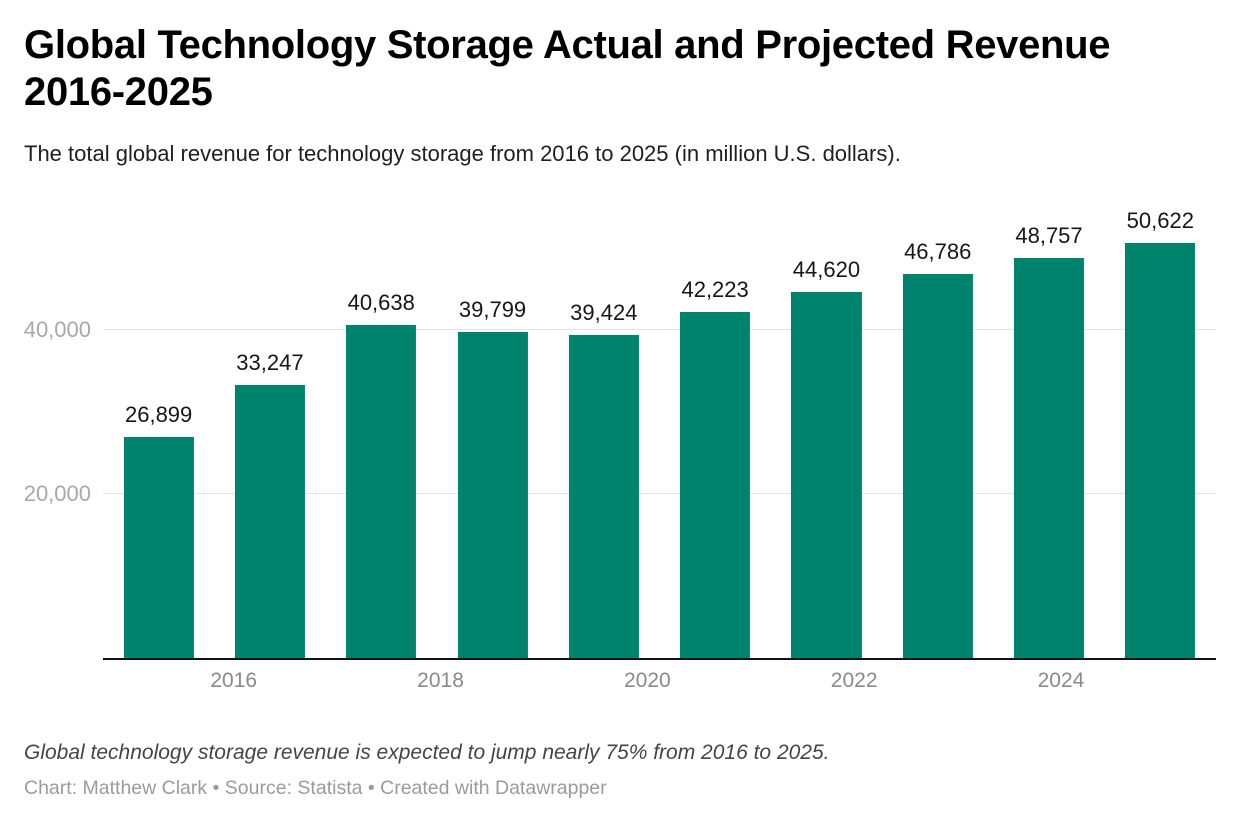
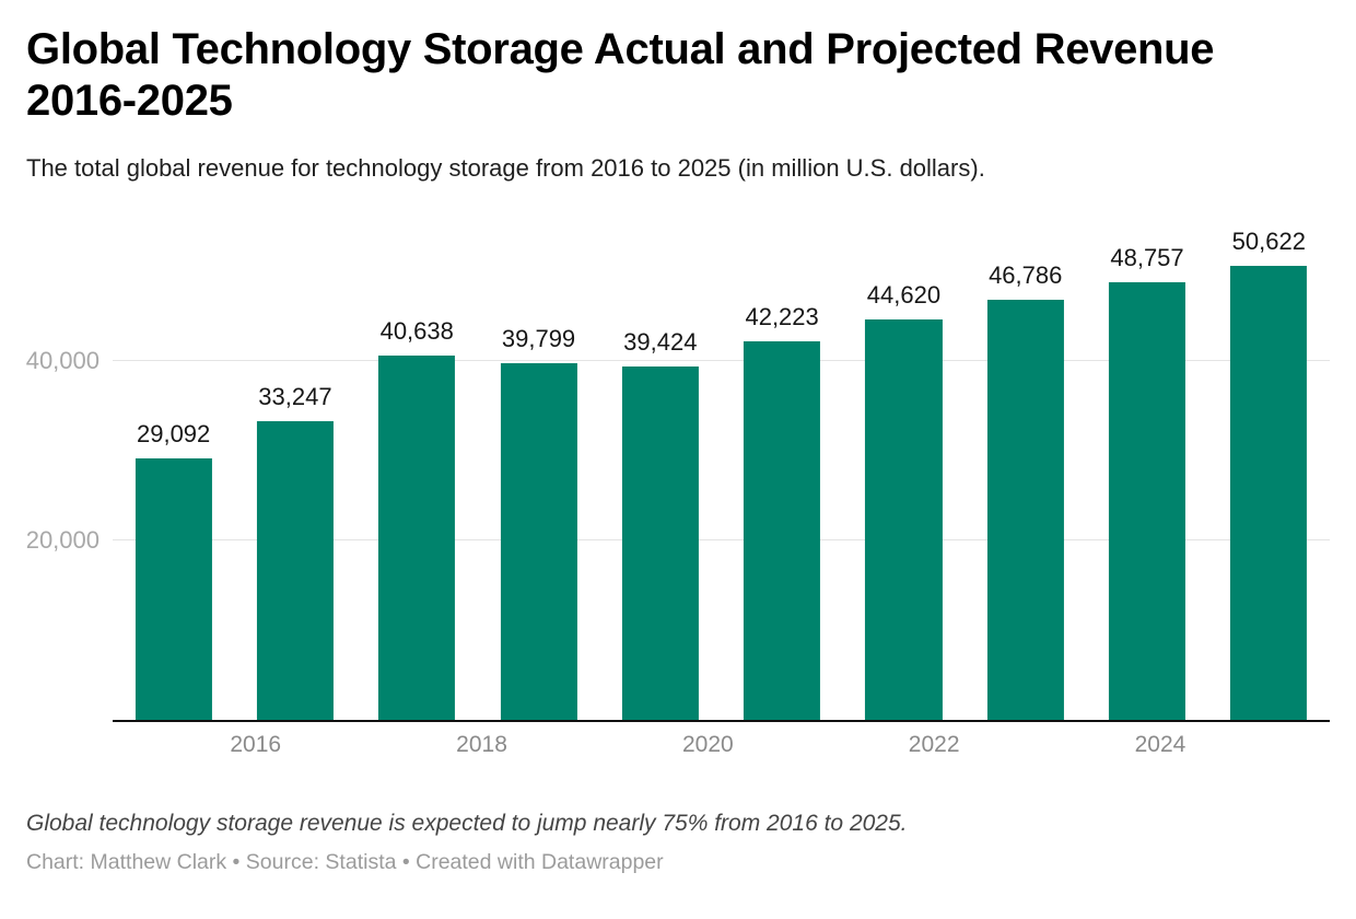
2016: 26,899 -> 29,092
